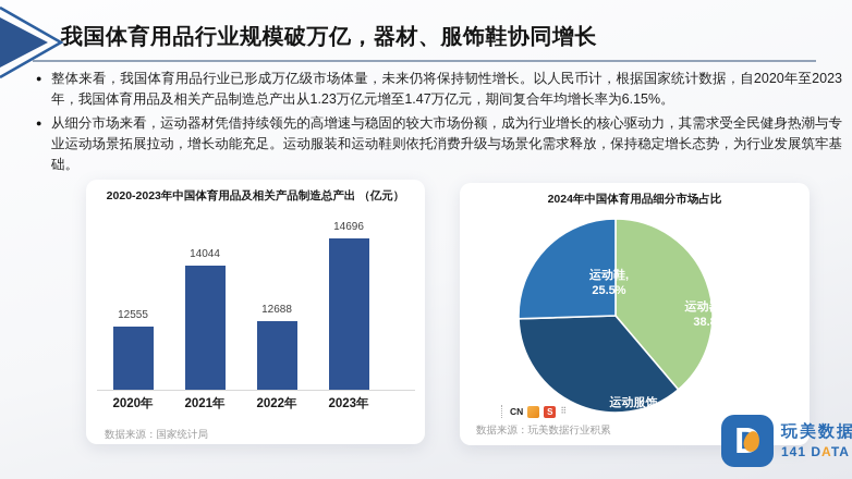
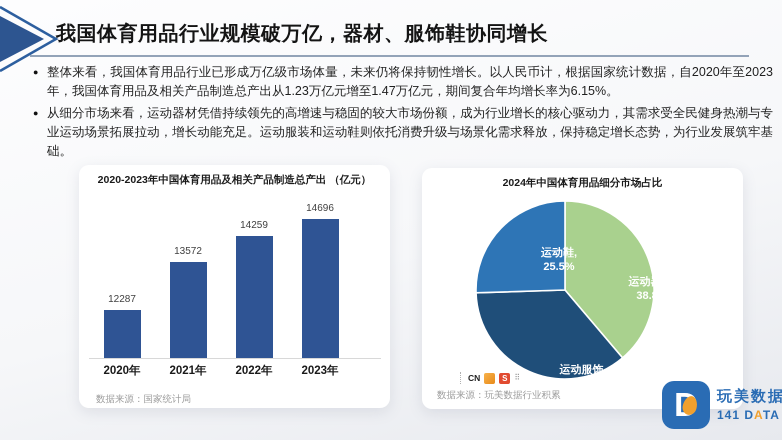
2020-2023年中国体育用品及相关产品制造总产出 （亿元）/2020年: 12555 -> 12287
2020-2023年中国体育用品及相关产品制造总产出 （亿元）/2021年: 14044 -> 13572
2020-2023年中国体育用品及相关产品制造总产出 （亿元）/2022年: 12688 -> 14259
